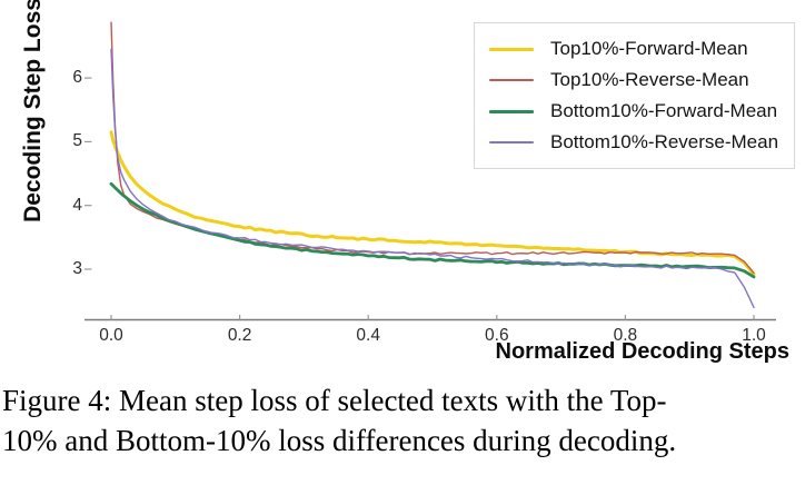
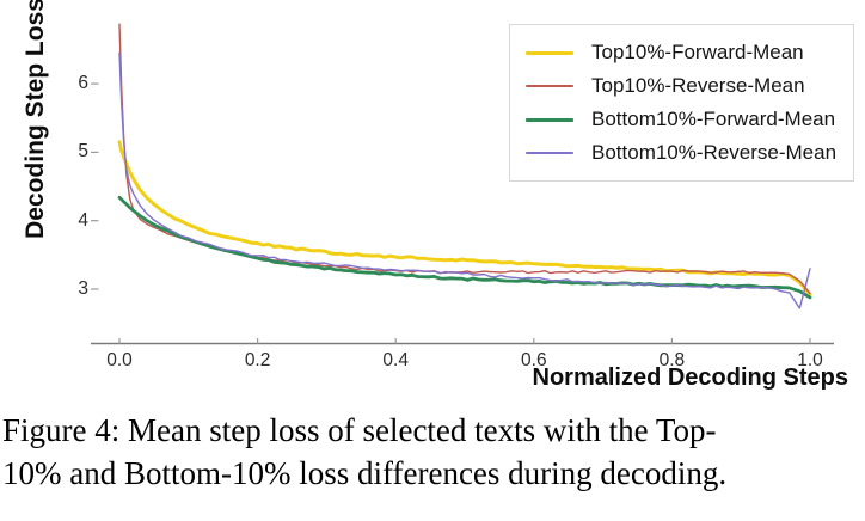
Bottom10%-Reverse-Mean/1.0: 2.4 -> 3.3
